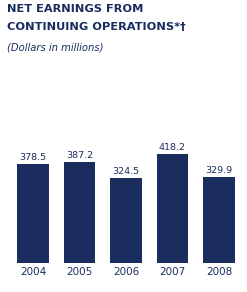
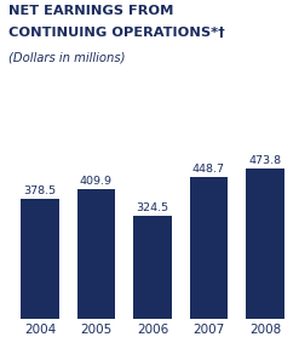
2005: 387.2 -> 409.9
2007: 418.2 -> 448.7
2008: 329.9 -> 473.8
